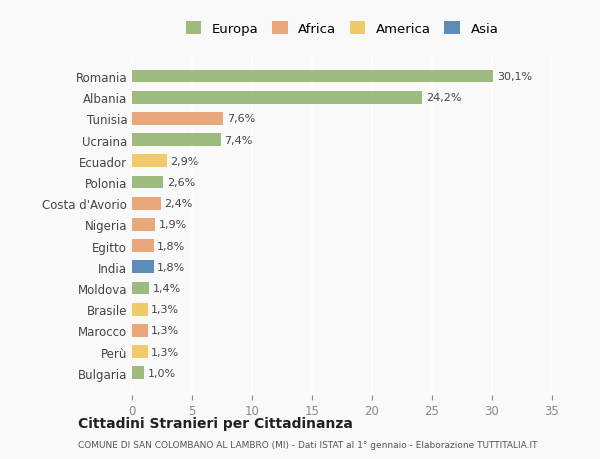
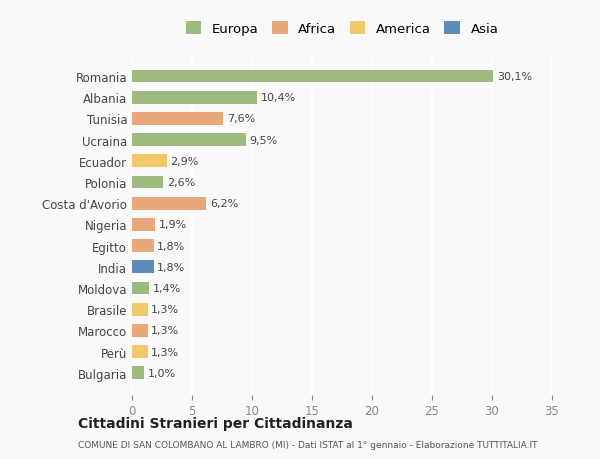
Albania: 24,2% -> 10,4%
Ucraina: 7,4% -> 9,5%
Costa d'Avorio: 2,4% -> 6,2%
